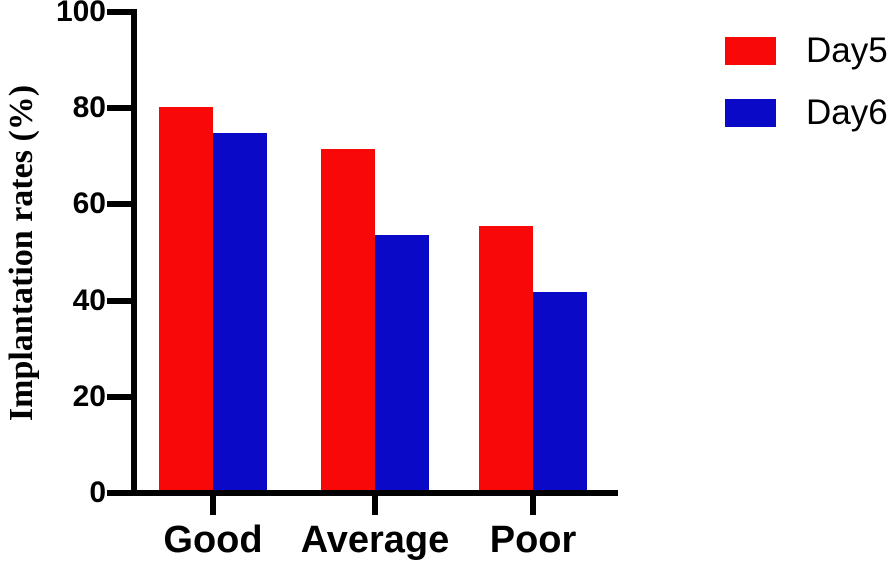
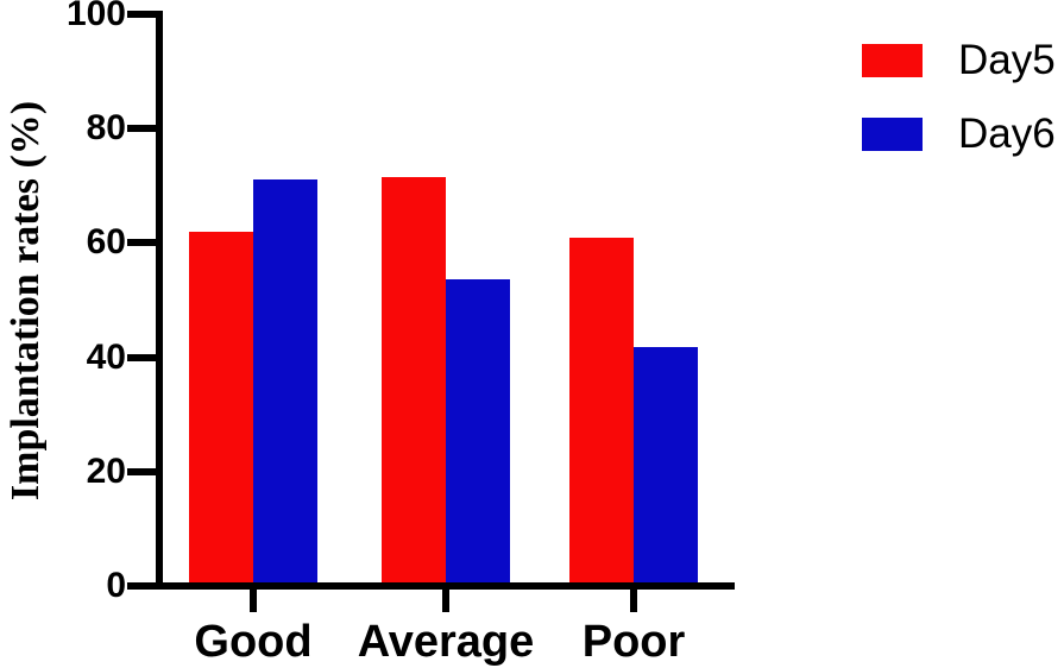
Day5/Good: 80 -> 62
Day6/Good: 75 -> 71
Day5/Poor: 56 -> 61
